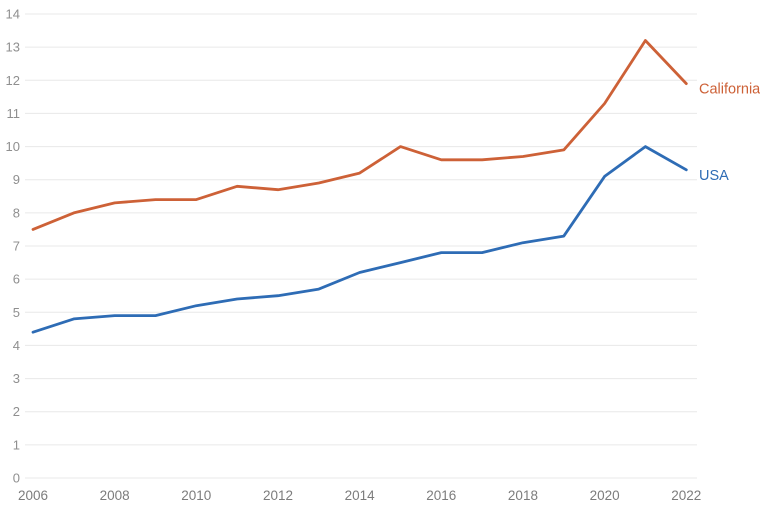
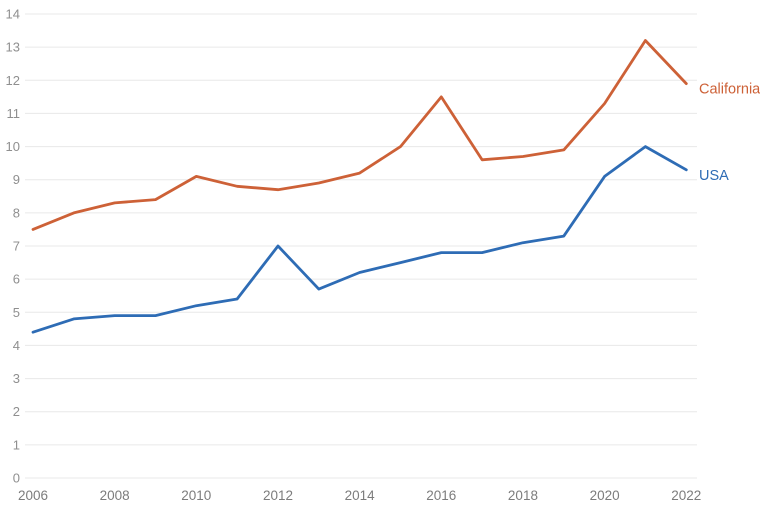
California/2010: 8.4 -> 9.1
USA/2012: 5.5 -> 7.0
California/2016: 9.6 -> 11.5
